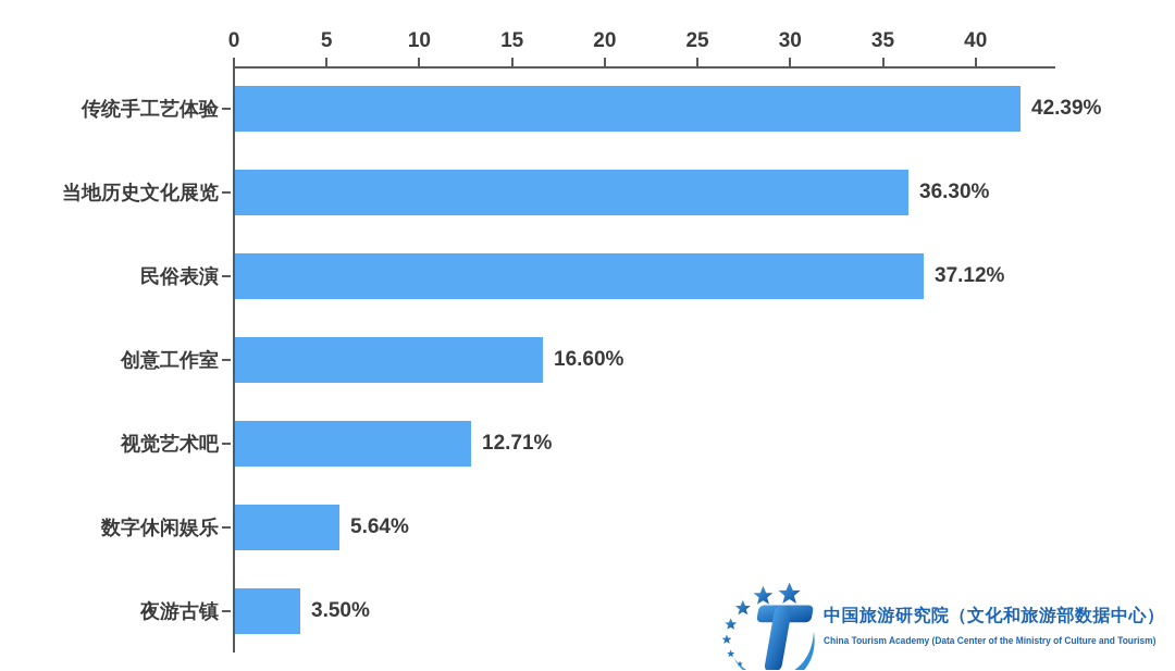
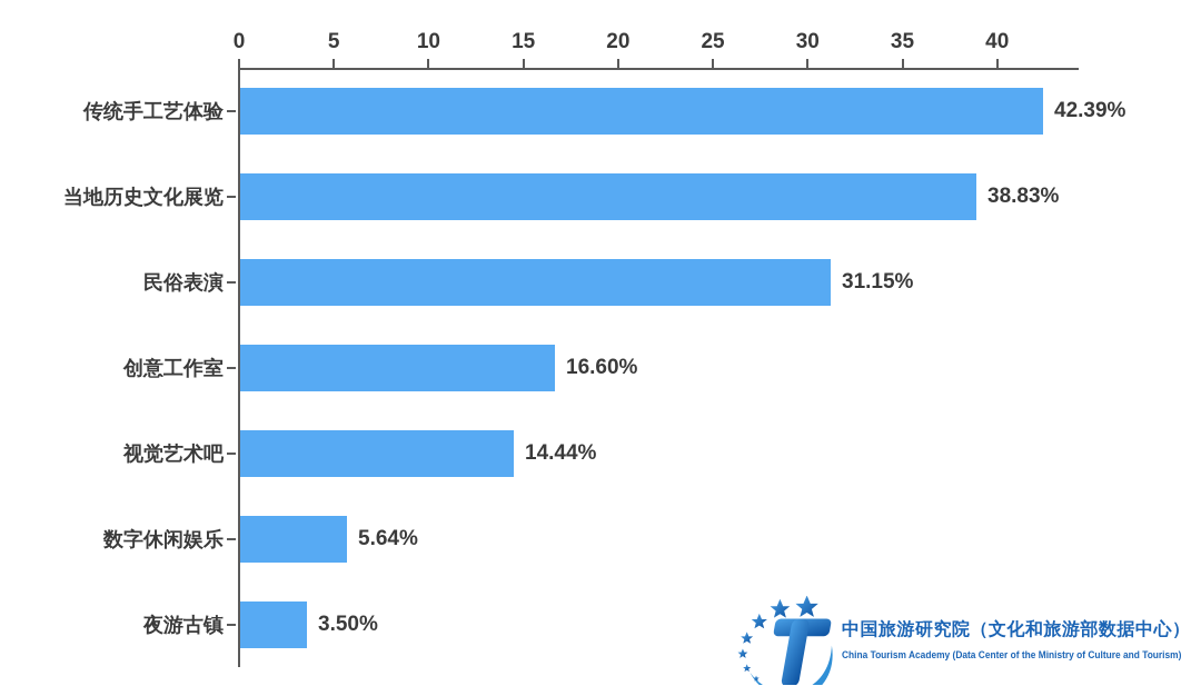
当地历史文化展览: 36.30% -> 38.83%
民俗表演: 37.12% -> 31.15%
视觉艺术吧: 12.71% -> 14.44%
